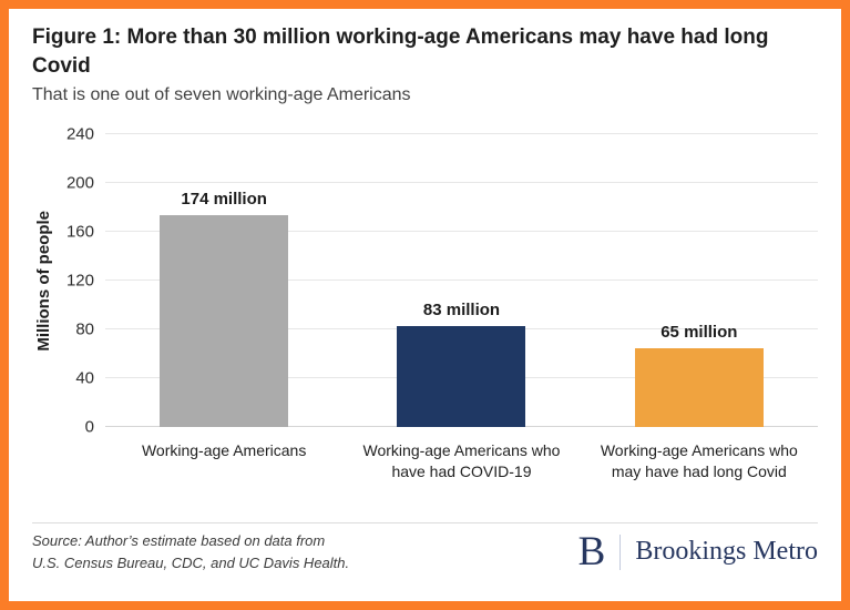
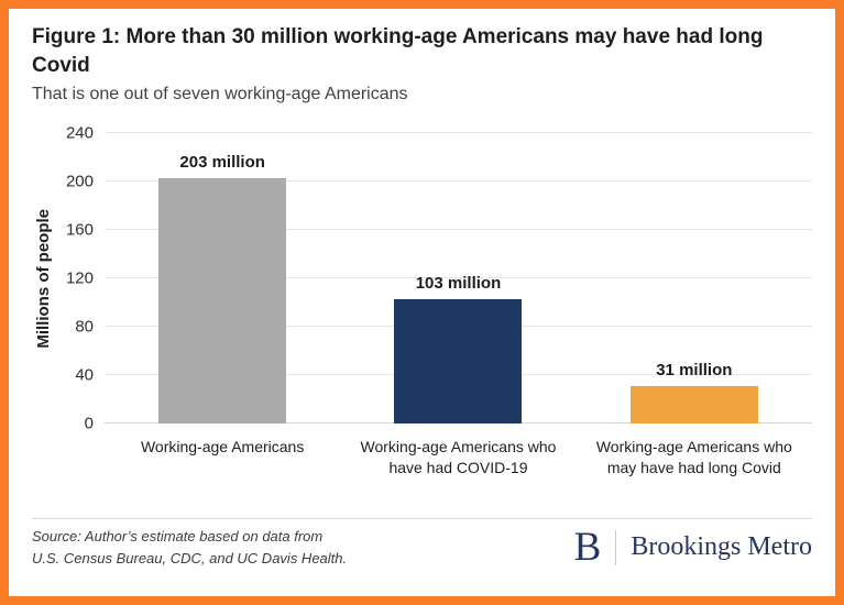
Working-age Americans: 174 -> 203
Working-age Americans who have had COVID-19: 83 -> 103
Working-age Americans who may have had long Covid: 65 -> 31
